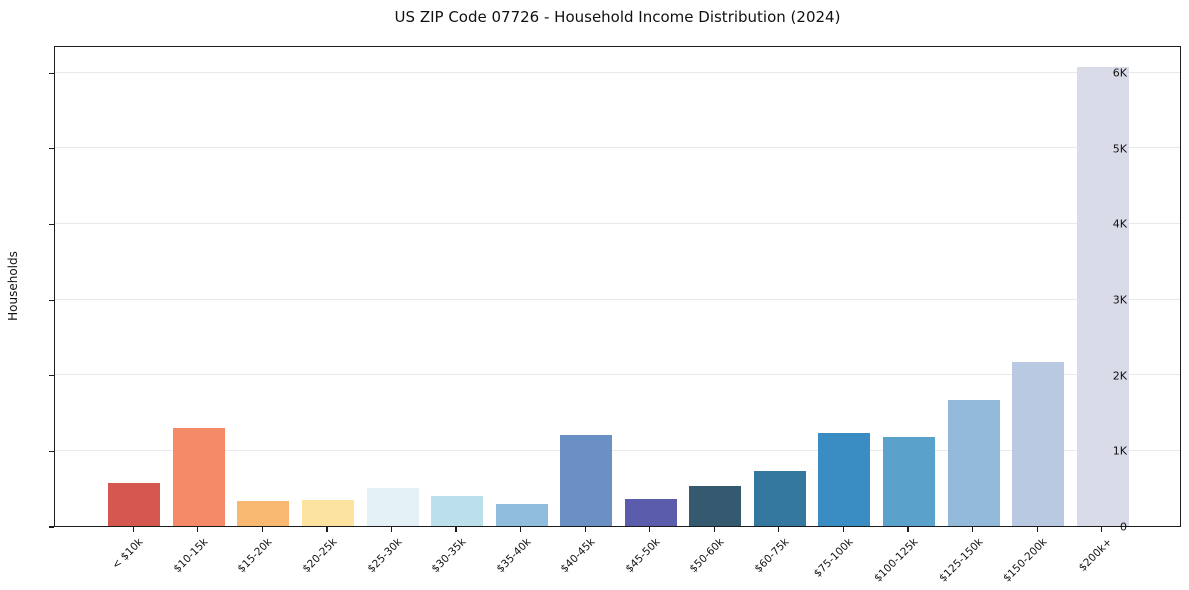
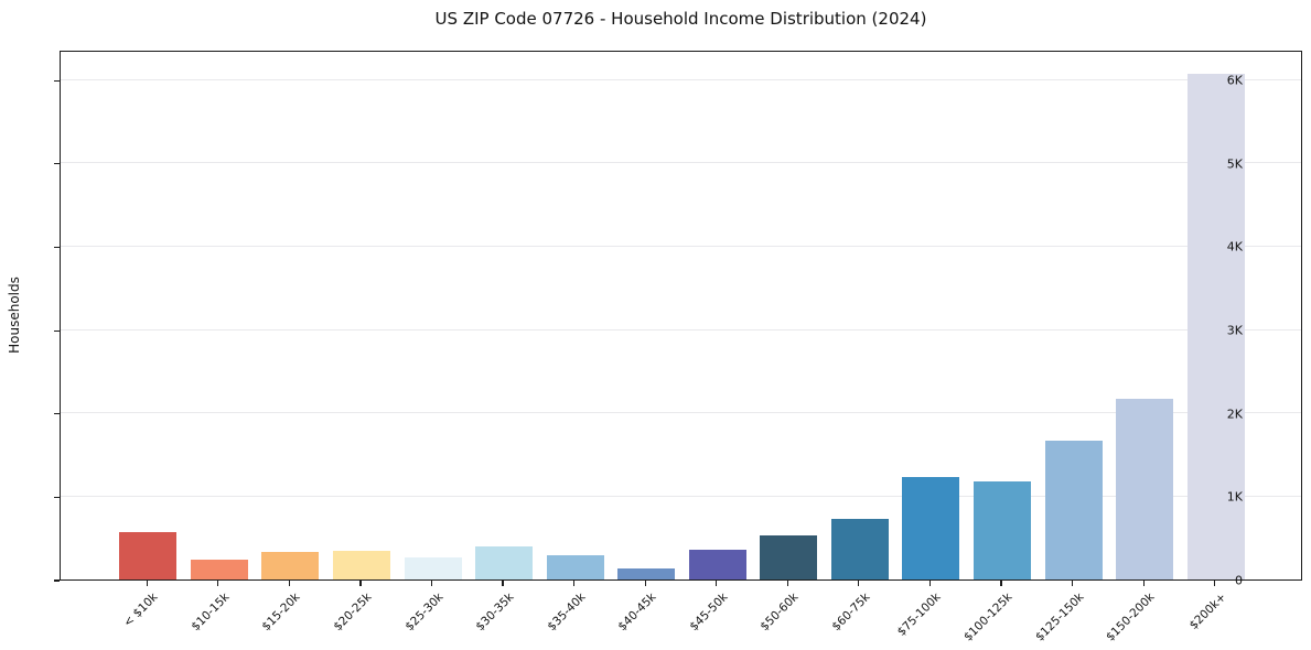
$10-15k: 1.3K -> 0.2K
$25-30k: 0.5K -> 0.3K
$40-45k: 1.2K -> 0.1K
